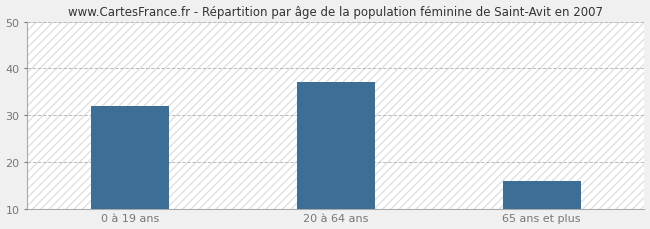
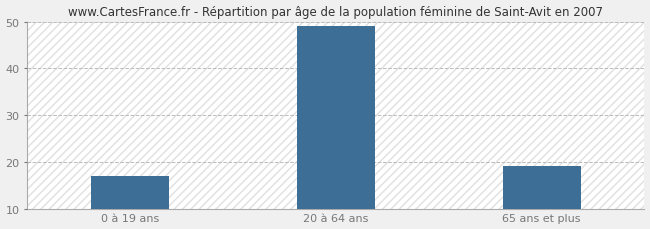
0 à 19 ans: 32 -> 17
20 à 64 ans: 37 -> 49
65 ans et plus: 16 -> 19
